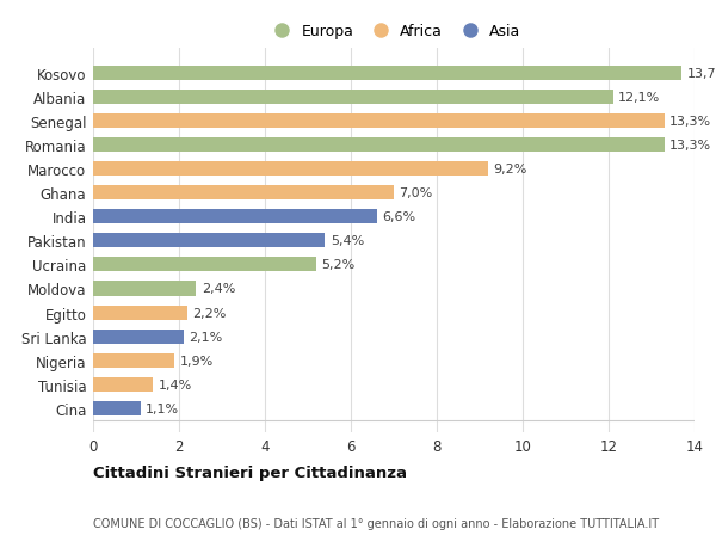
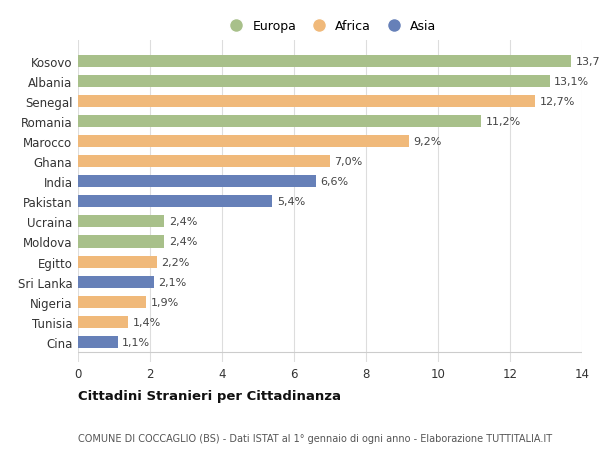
Albania: 12,1% -> 13,1%
Senegal: 13,3% -> 12,7%
Romania: 13,3% -> 11,2%
Ucraina: 5,2% -> 2,4%
